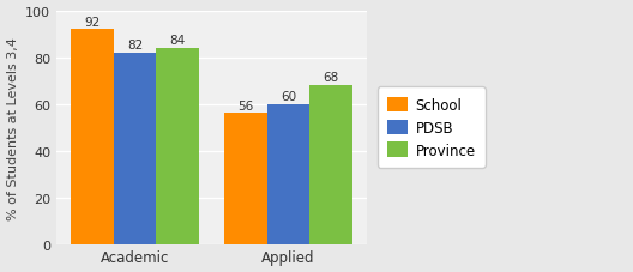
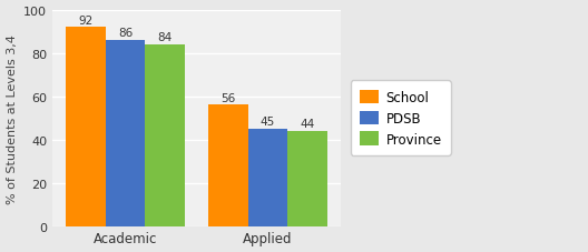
PDSB/Academic: 82 -> 86
PDSB/Applied: 60 -> 45
Province/Applied: 68 -> 44
